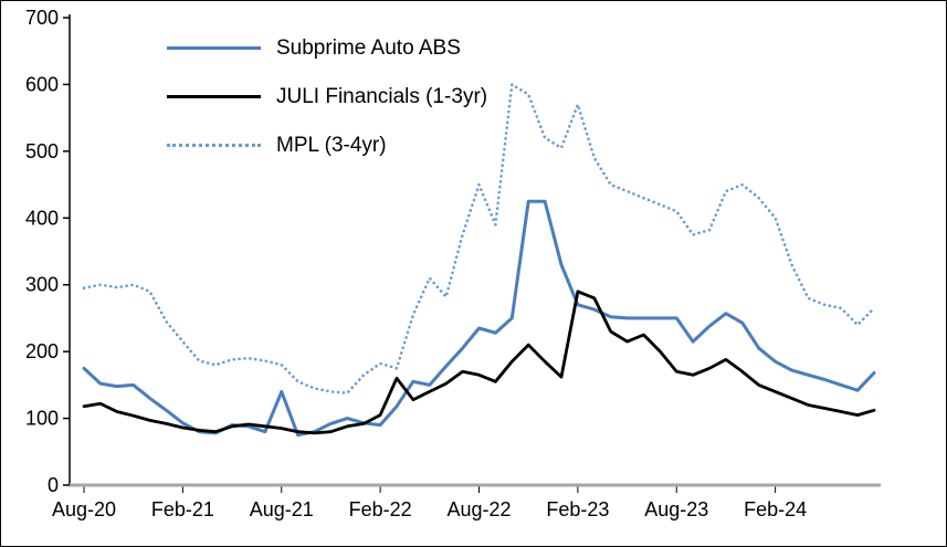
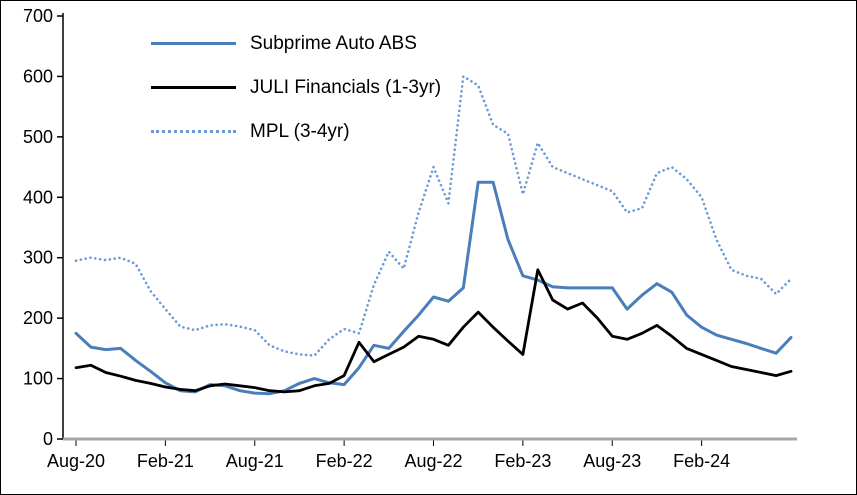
Subprime Auto ABS/Aug-21: 140 -> 80
JULI Financials (1-3yr)/Feb-23: 290 -> 140
MPL (3-4yr)/Feb-23: 570 -> 400
